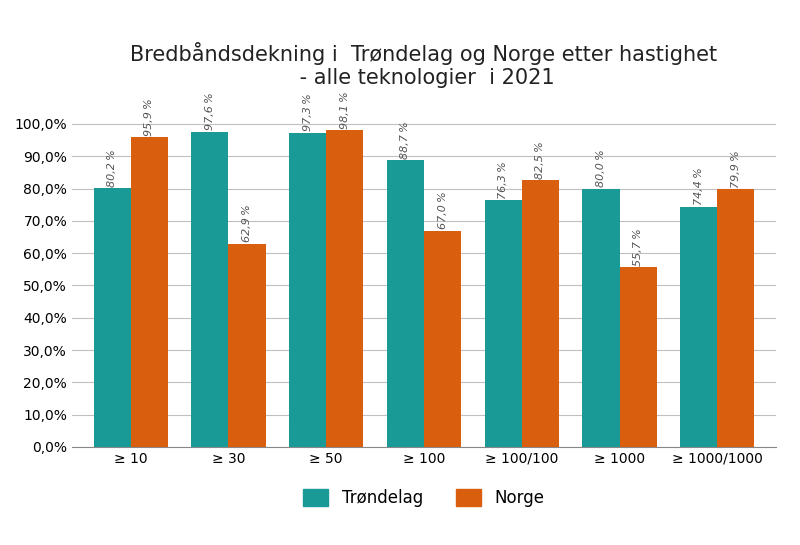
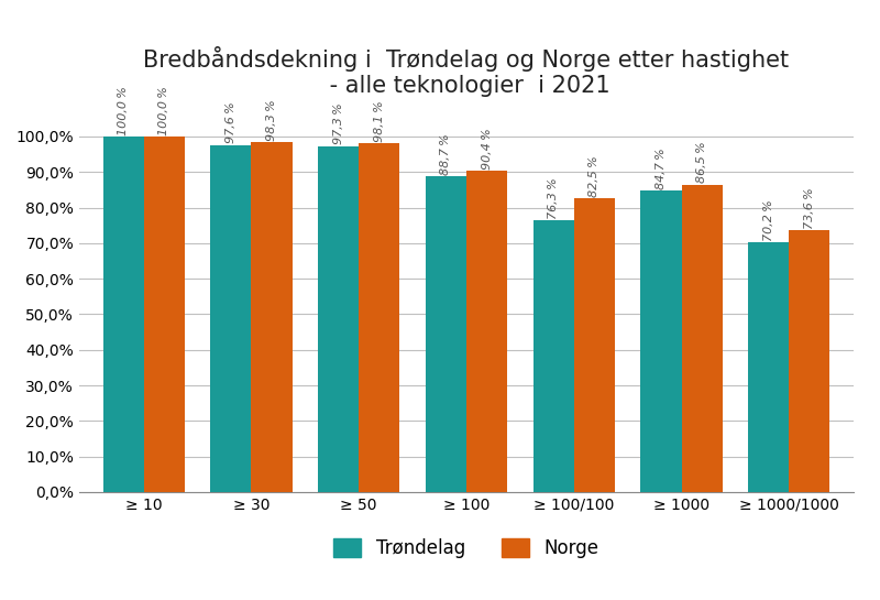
Trøndelag/≥ 10: 80,2 -> 100,0
Norge/≥ 10: 95,9% -> 100,0%
Norge/≥ 30: 62,9 -> 98,3
Norge/≥ 100: 67,0 -> 90,4
Trøndelag/≥ 1000: 80,0 -> 84,7
Norge/≥ 1000: 55,7 -> 86,5
Trøndelag/≥ 1000/1000: 74,4 -> 70,2
Norge/≥ 1000/1000: 79,9 -> 73,6
